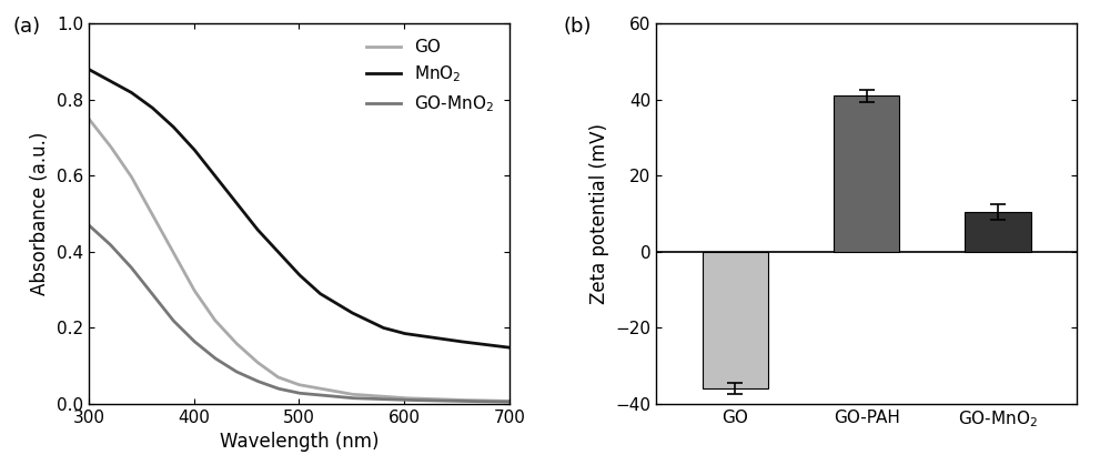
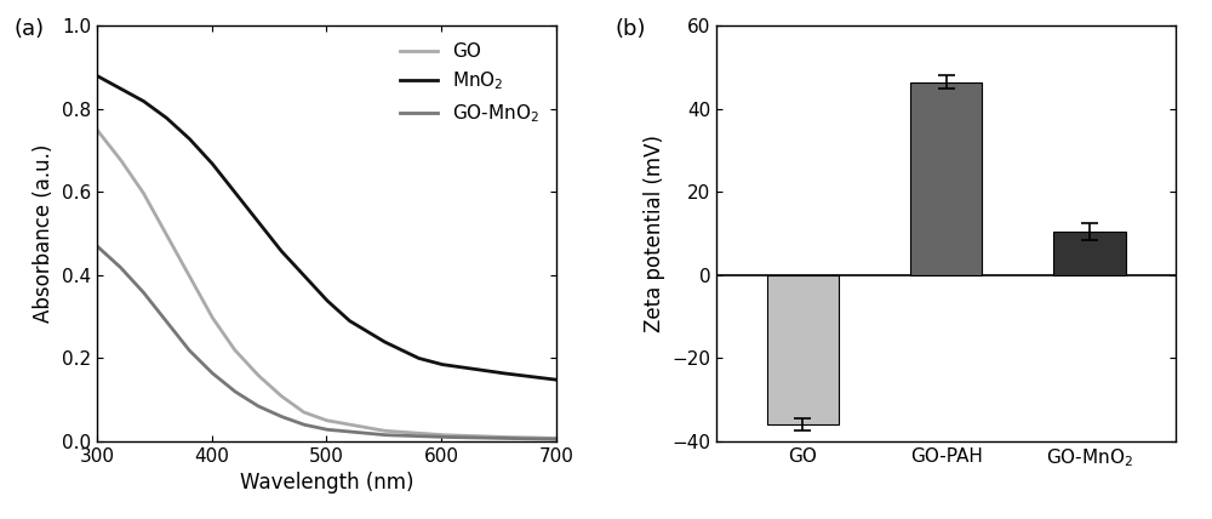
GO-PAH: 41.0 -> 46.5
